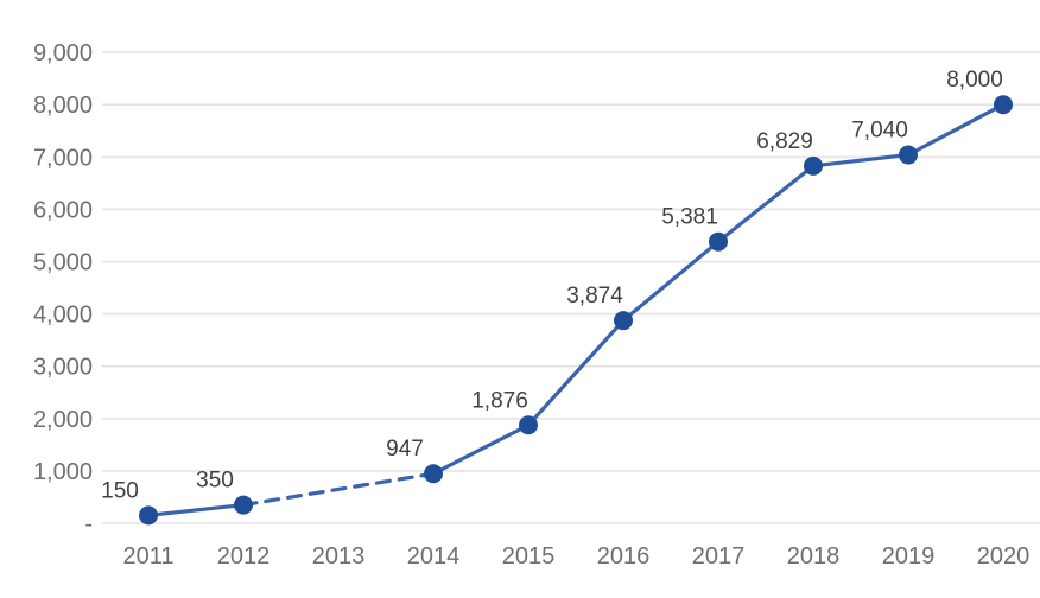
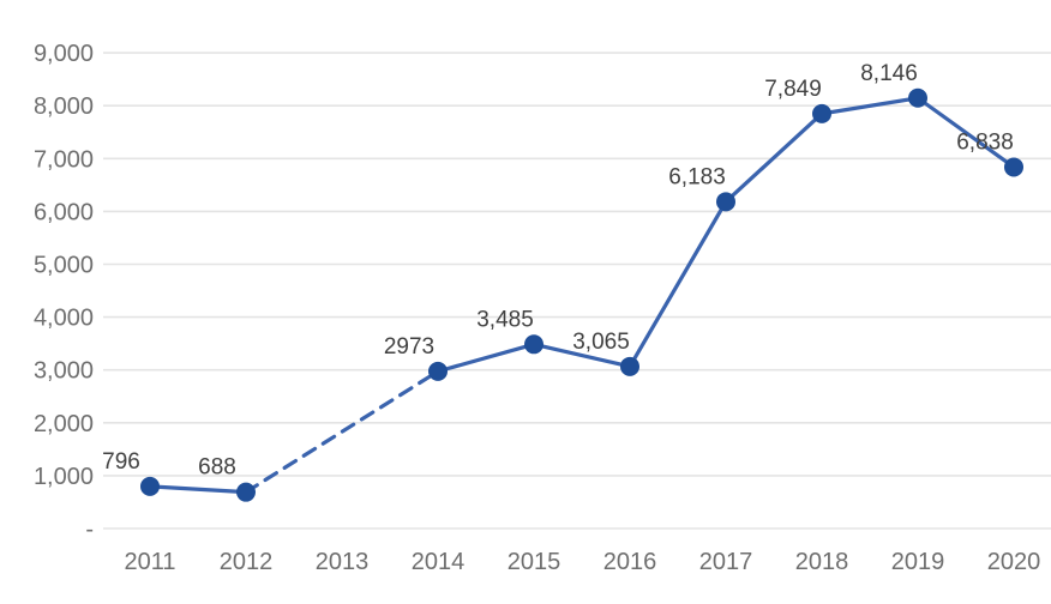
2011: 150 -> 796
2012: 350 -> 688
2014: 947 -> 2973
2015: 1,876 -> 3,485
2016: 3,874 -> 3,065
2017: 5,381 -> 6,183
2018: 6,829 -> 7,849
2019: 7,040 -> 8,146
2020: 8,000 -> 6,838
